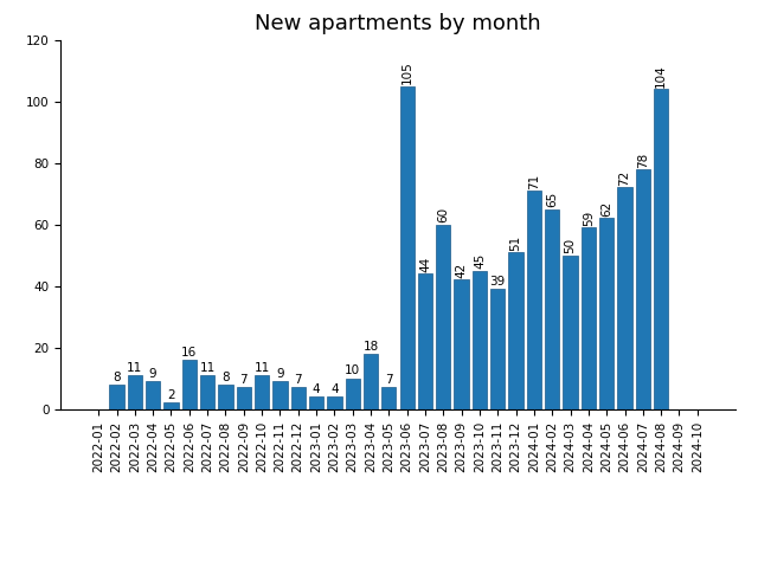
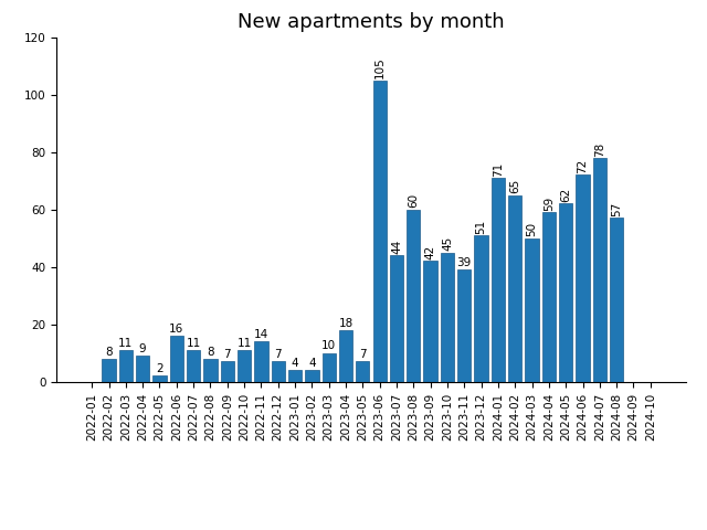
2022-11: 9 -> 14
2024-08: 104 -> 57
